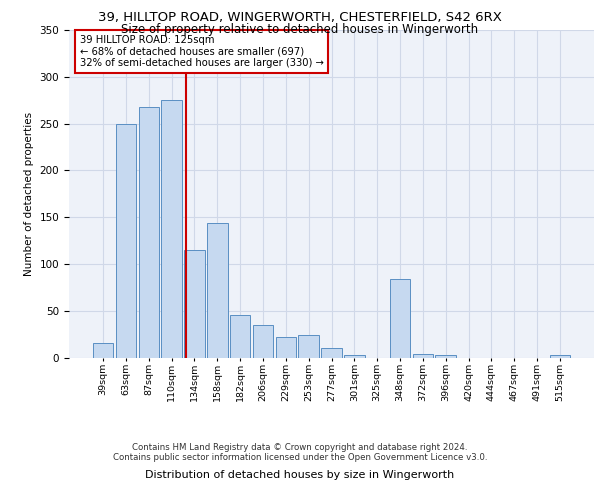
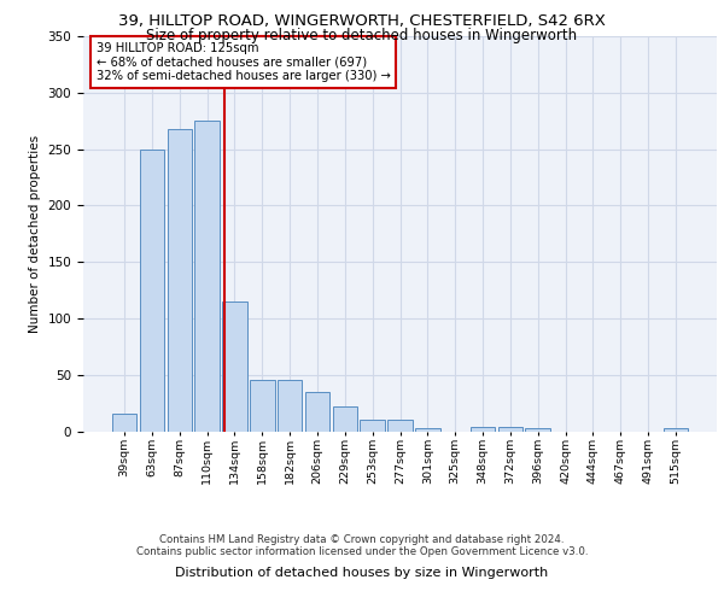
158sqm: 144 -> 45
253sqm: 24 -> 10
348sqm: 84 -> 4
